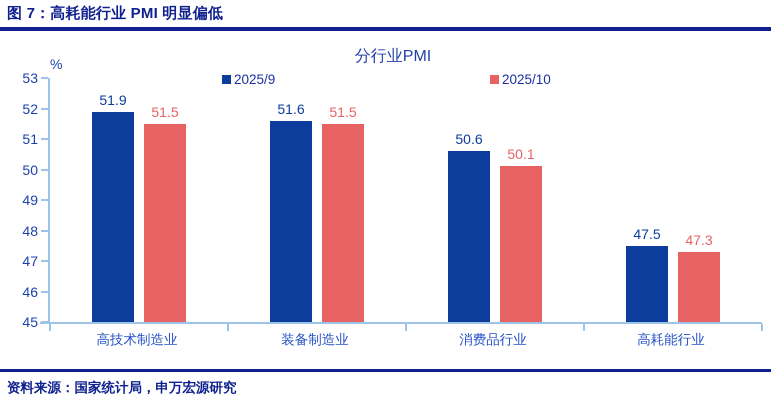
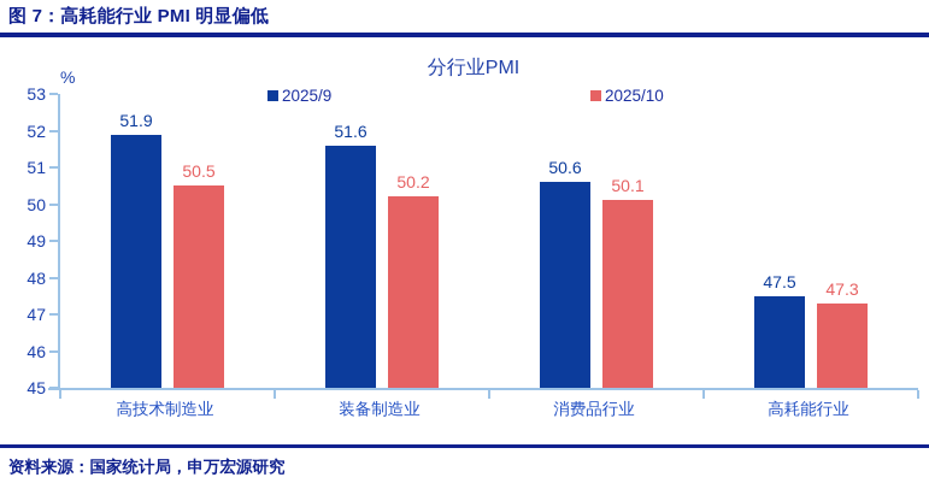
2025/10/高技术制造业: 51.5 -> 50.5
2025/10/装备制造业: 51.5 -> 50.2
